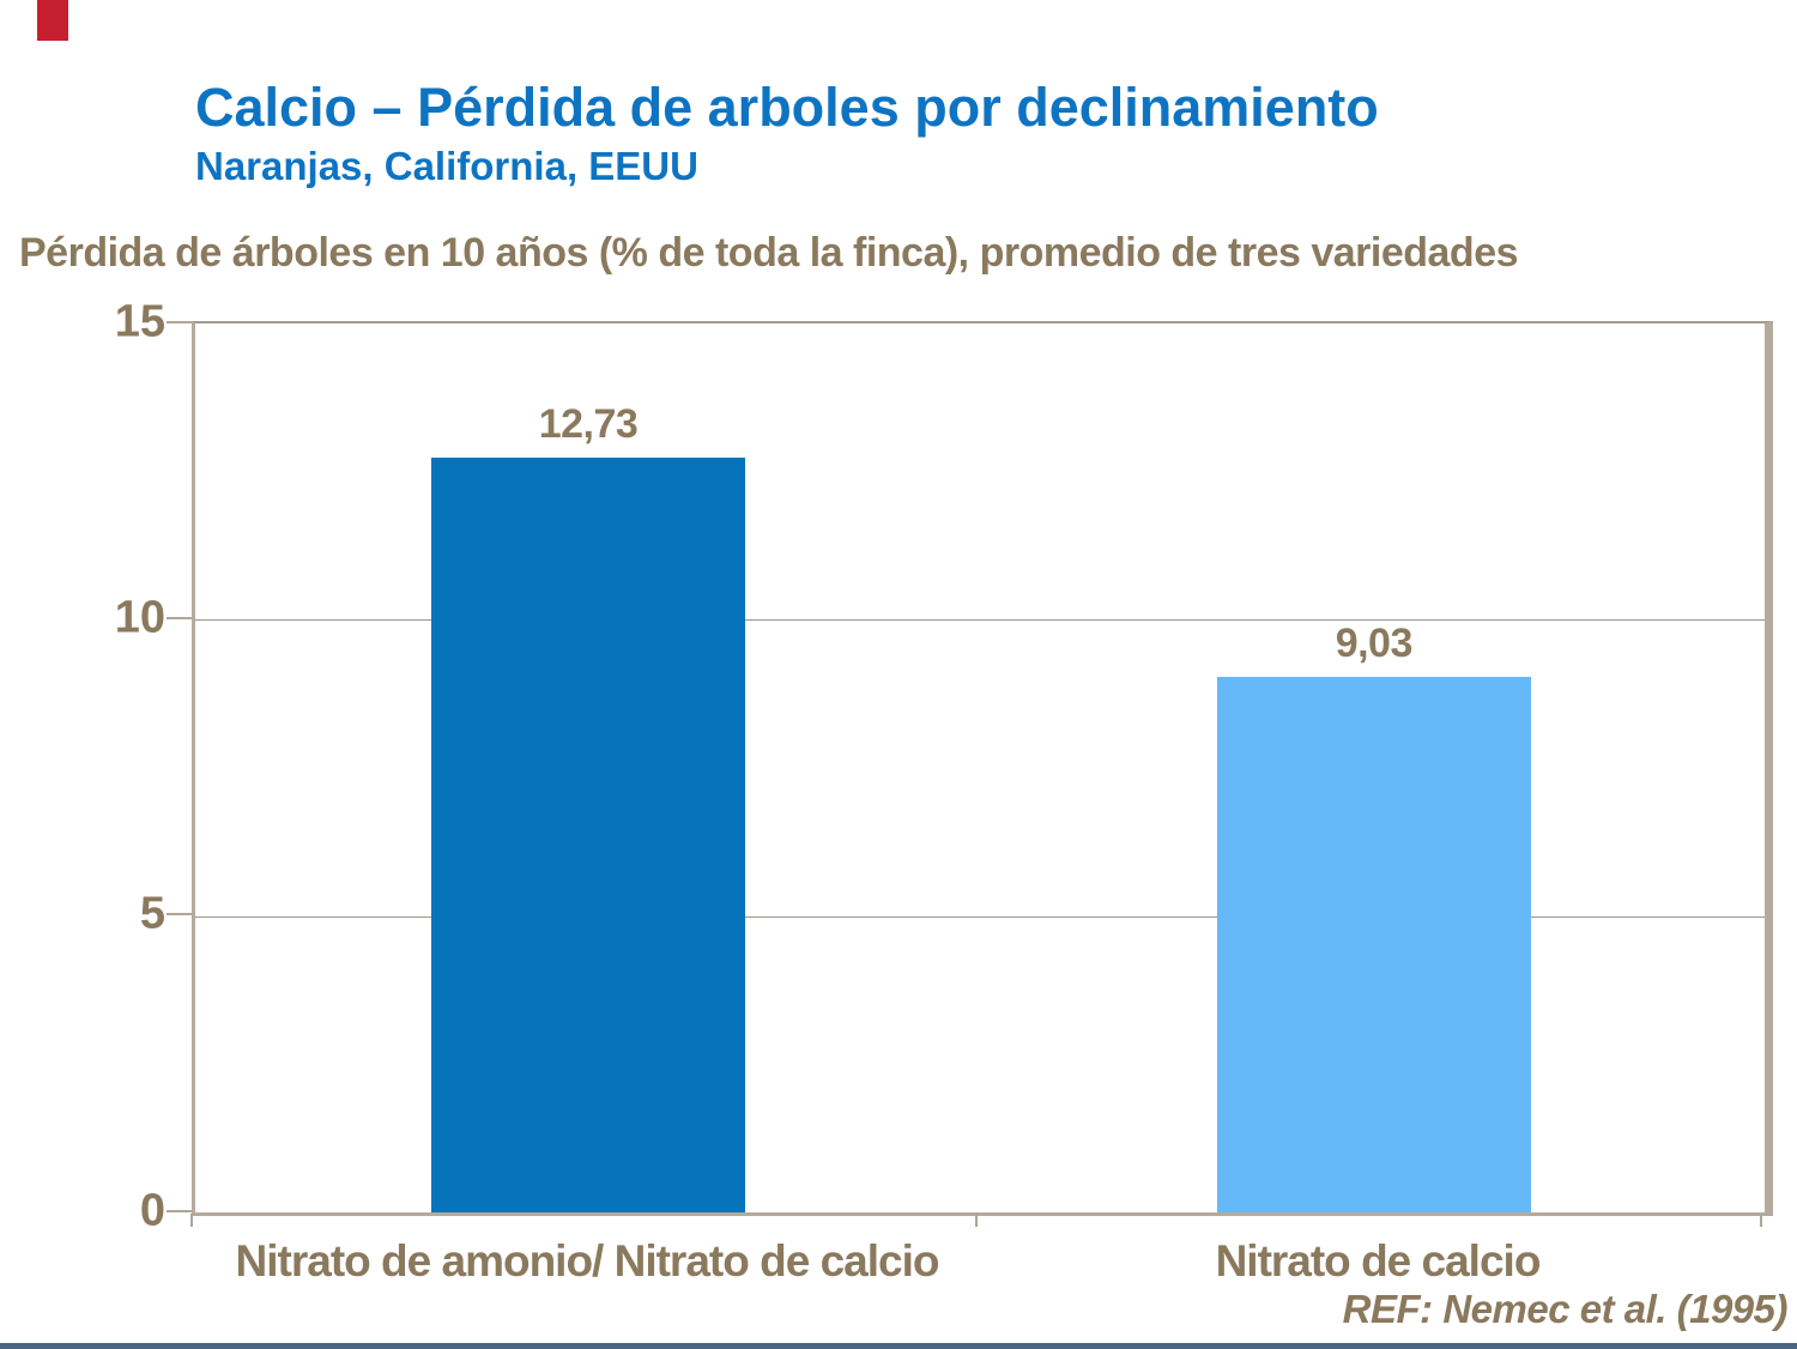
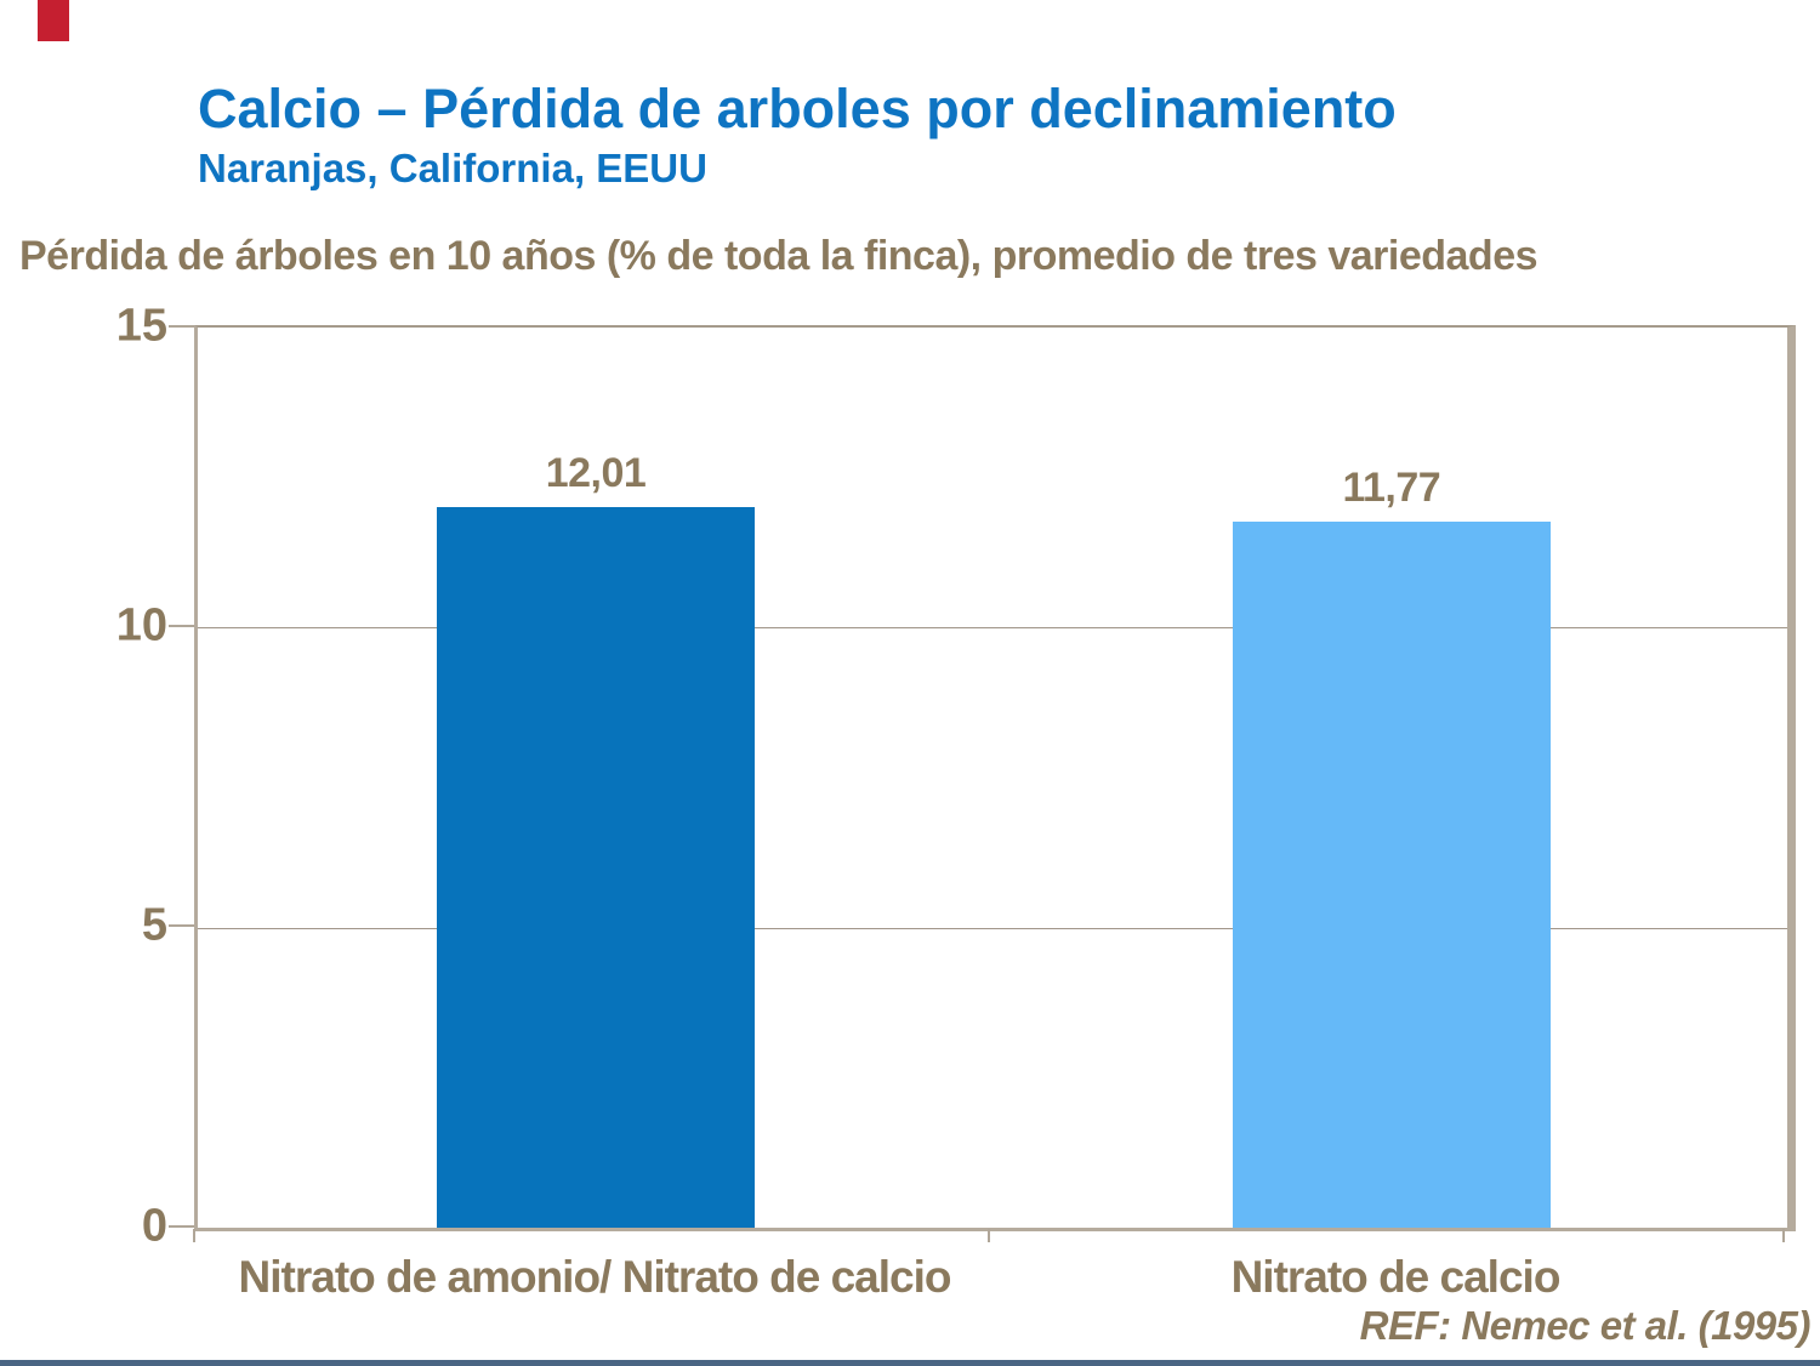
Nitrato de amonio/ Nitrato de calcio: 12,73 -> 12,01
Nitrato de calcio: 9,03 -> 11,77
